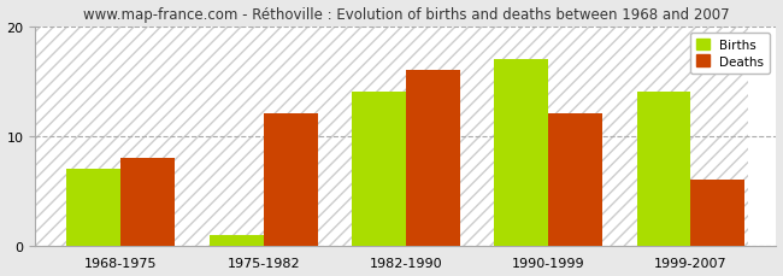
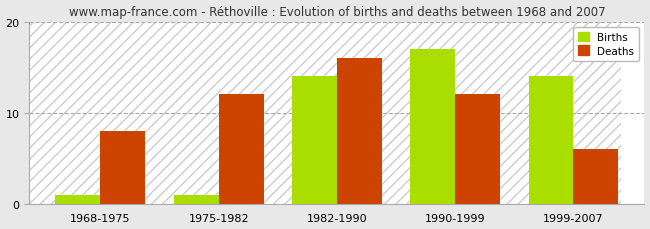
Births/1968-1975: 7 -> 1
